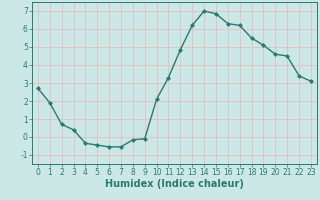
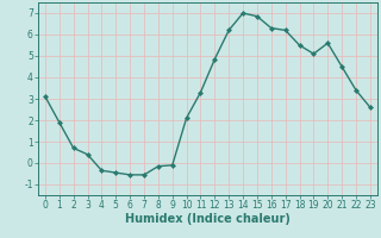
0: 2.7 -> 3.1
20: 4.6 -> 5.6
23: 3.1 -> 2.6
